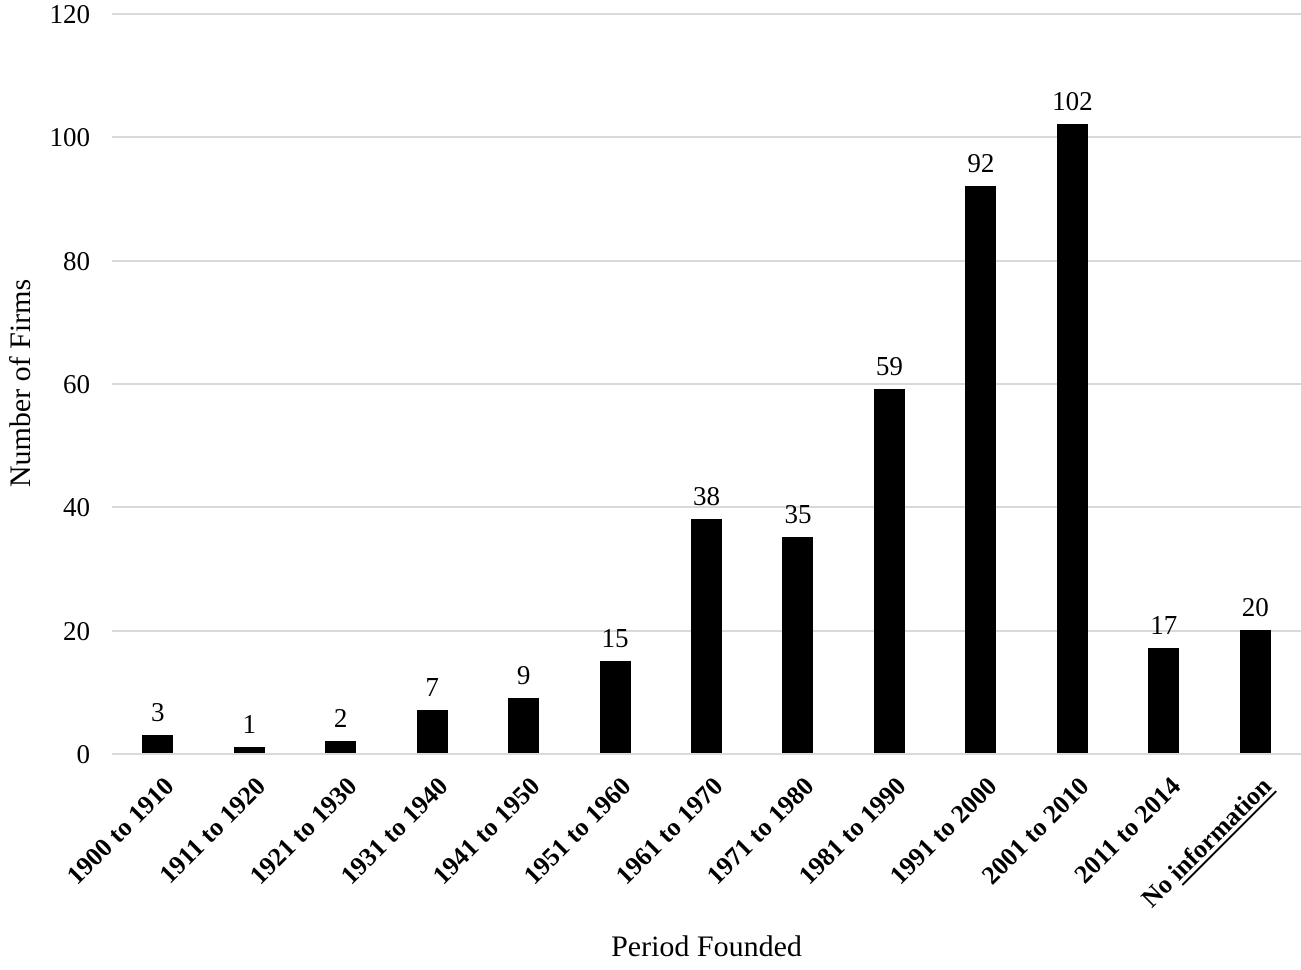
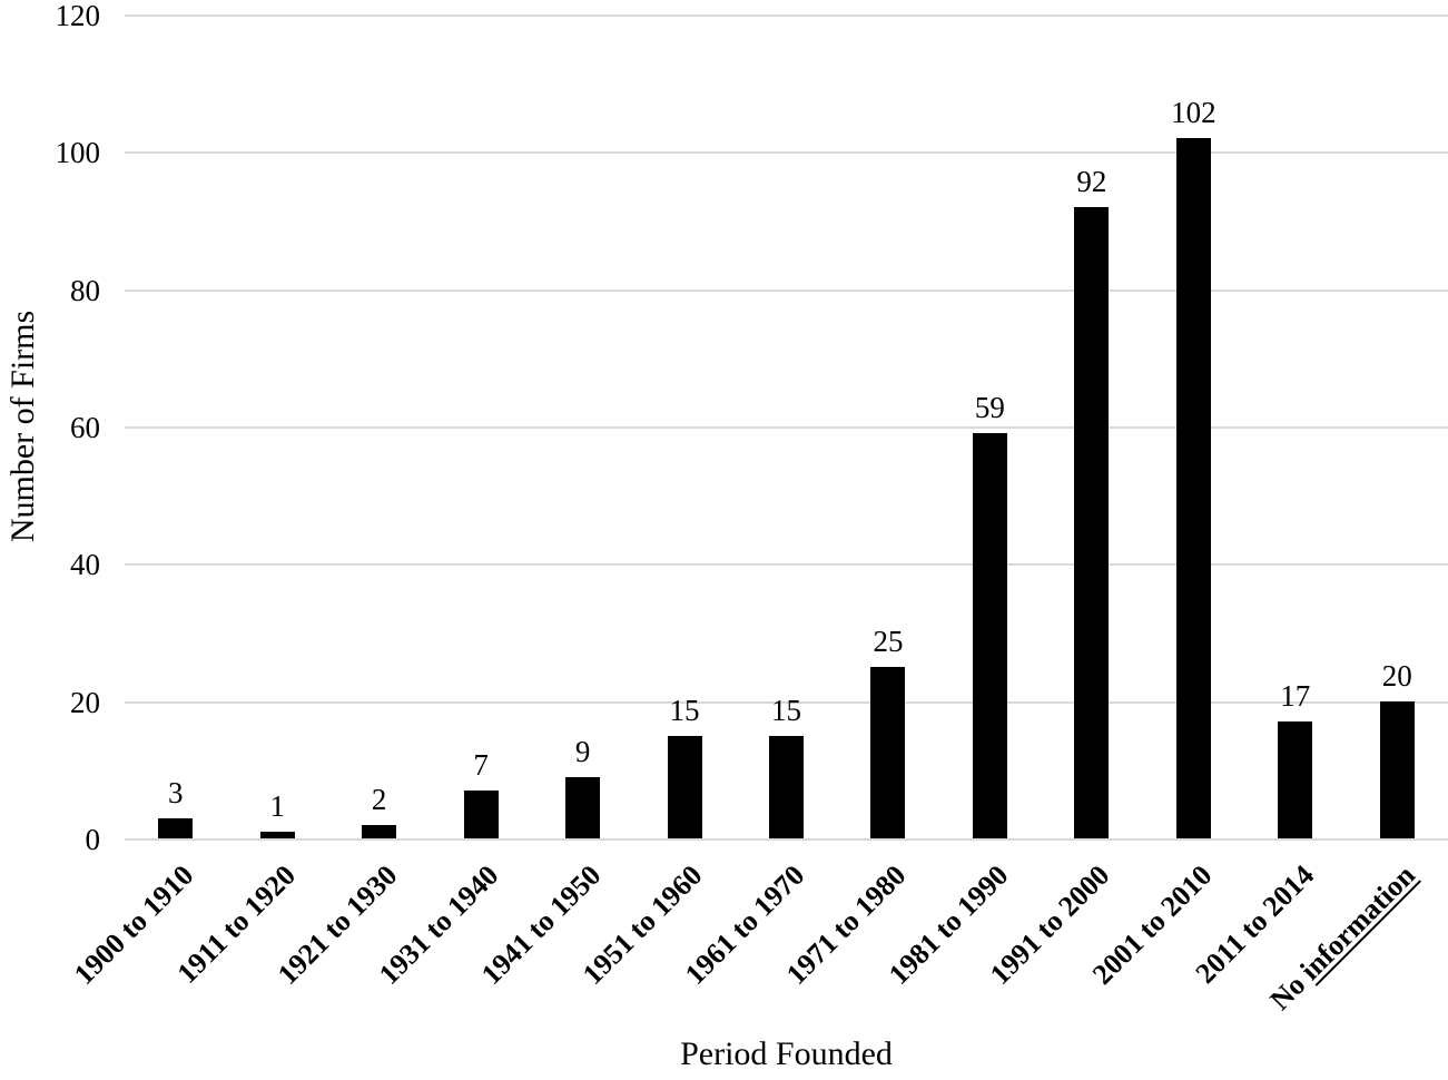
1961 to 1970: 38 -> 15
1971 to 1980: 35 -> 25
